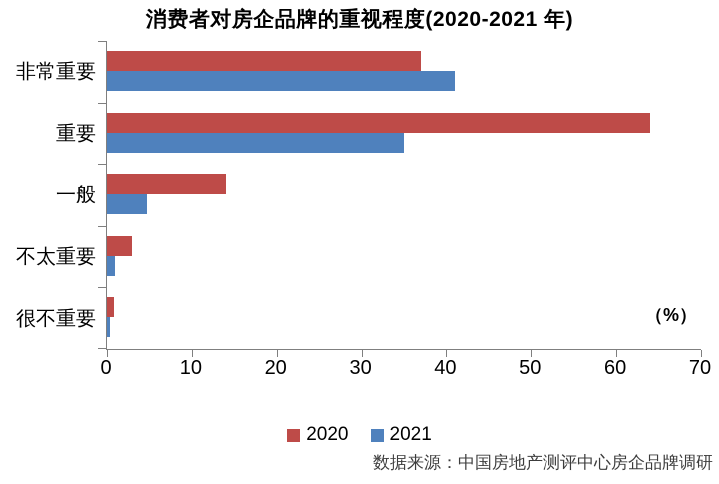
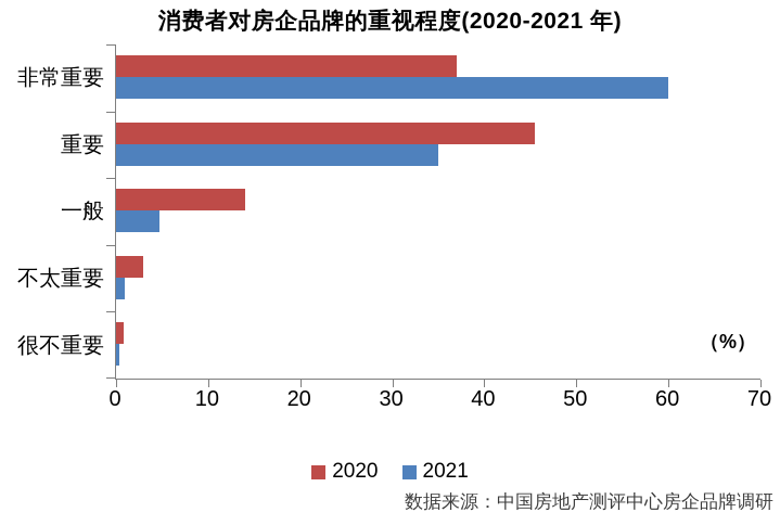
2021/非常重要: 41 -> 60
2020/重要: 64 -> 46
